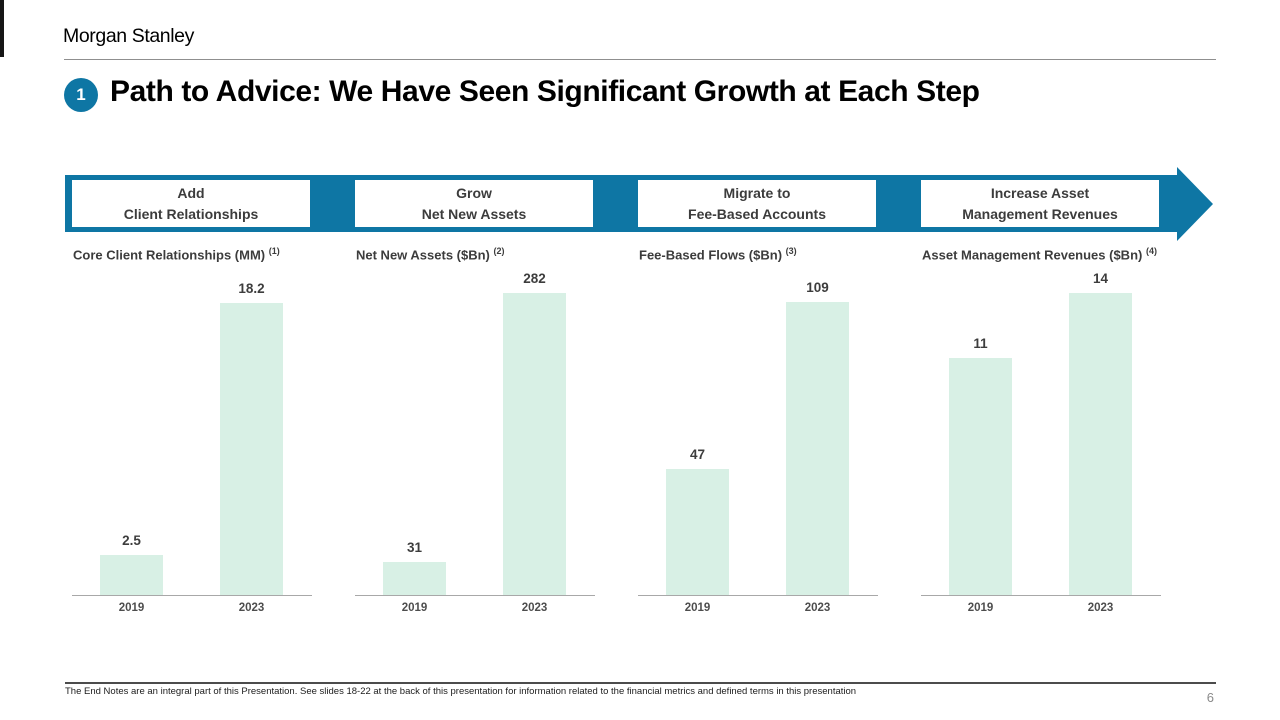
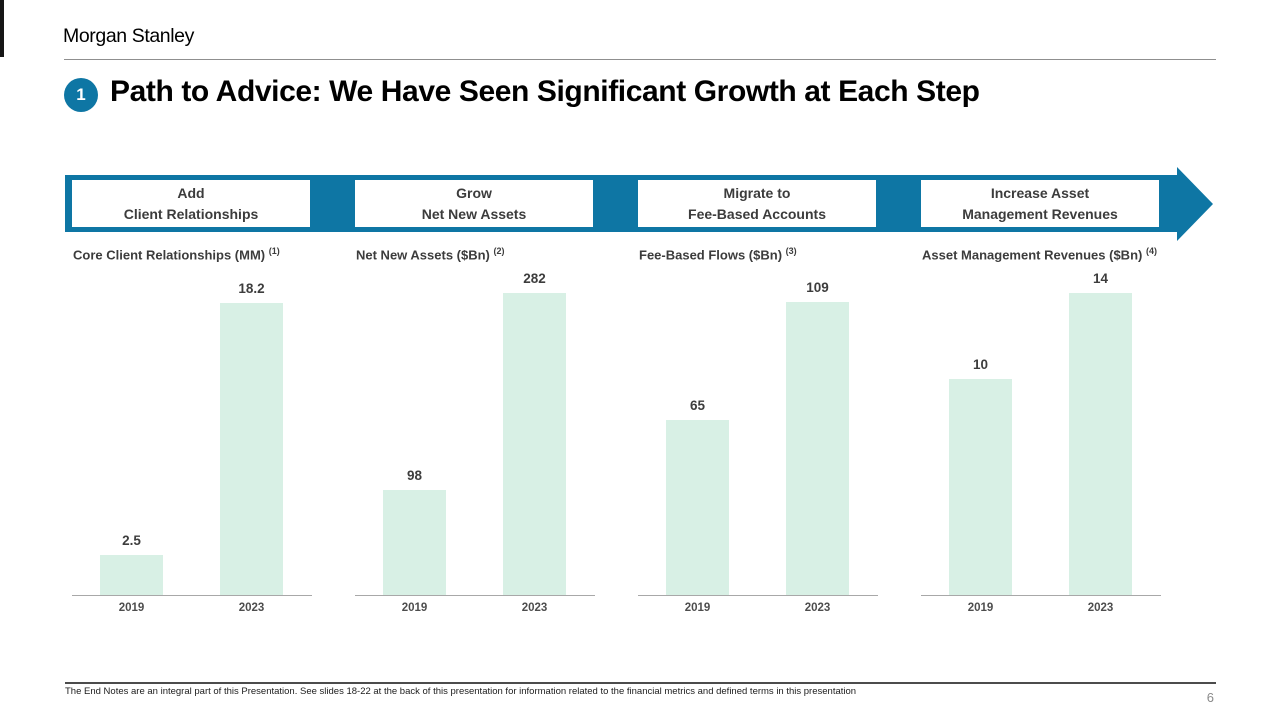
Net New Assets ($Bn)/2019: 31 -> 98
Fee-Based Flows ($Bn)/2019: 47 -> 65
Asset Management Revenues ($Bn)/2019: 11 -> 10
